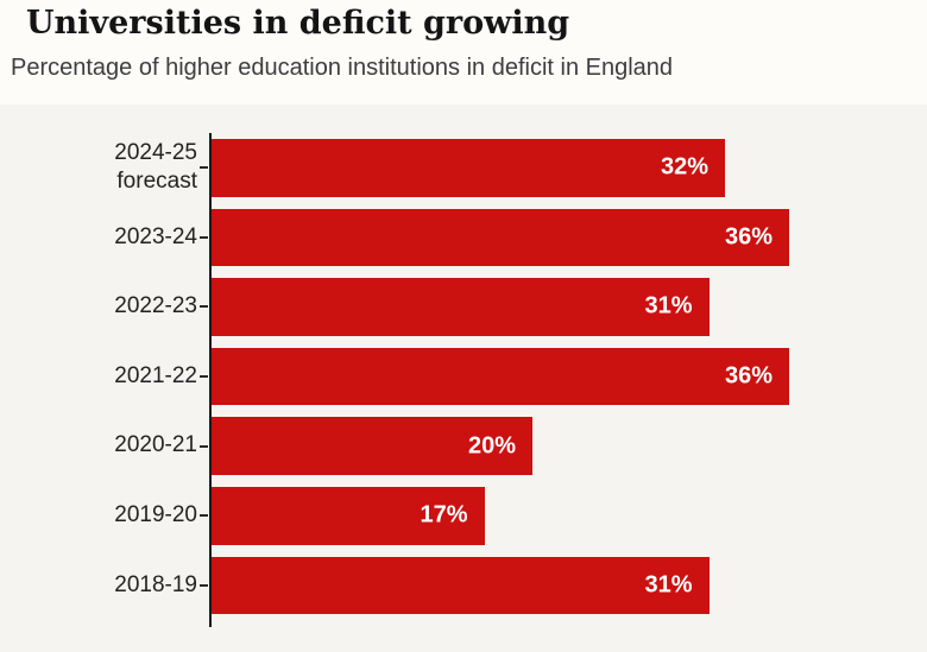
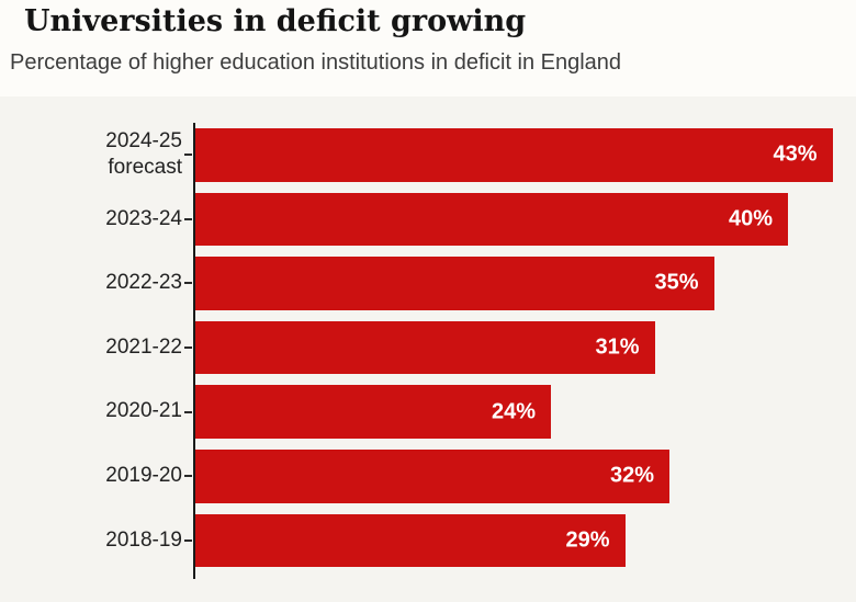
2024-25 forecast: 32% -> 43%
2023-24: 36% -> 40%
2022-23: 31% -> 35%
2021-22: 36% -> 31%
2020-21: 20% -> 24%
2019-20: 17% -> 32%
2018-19: 31% -> 29%
